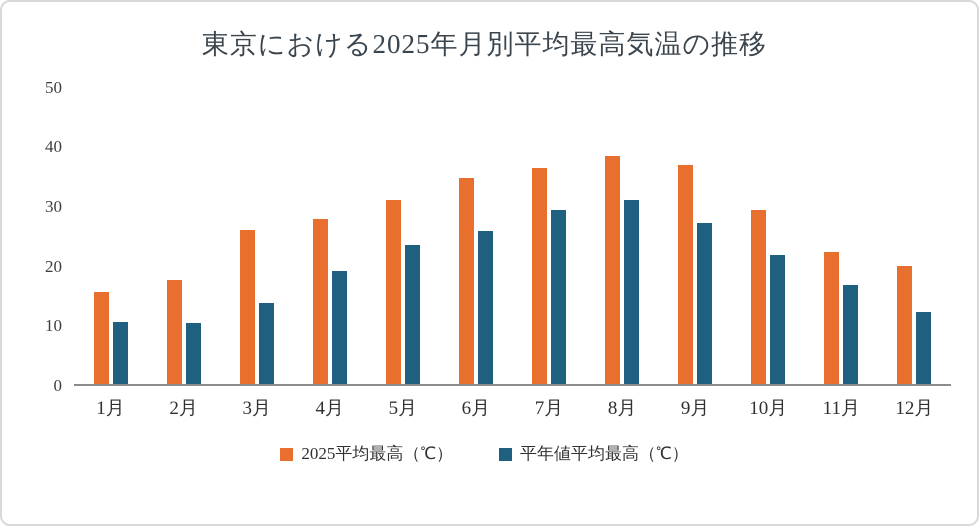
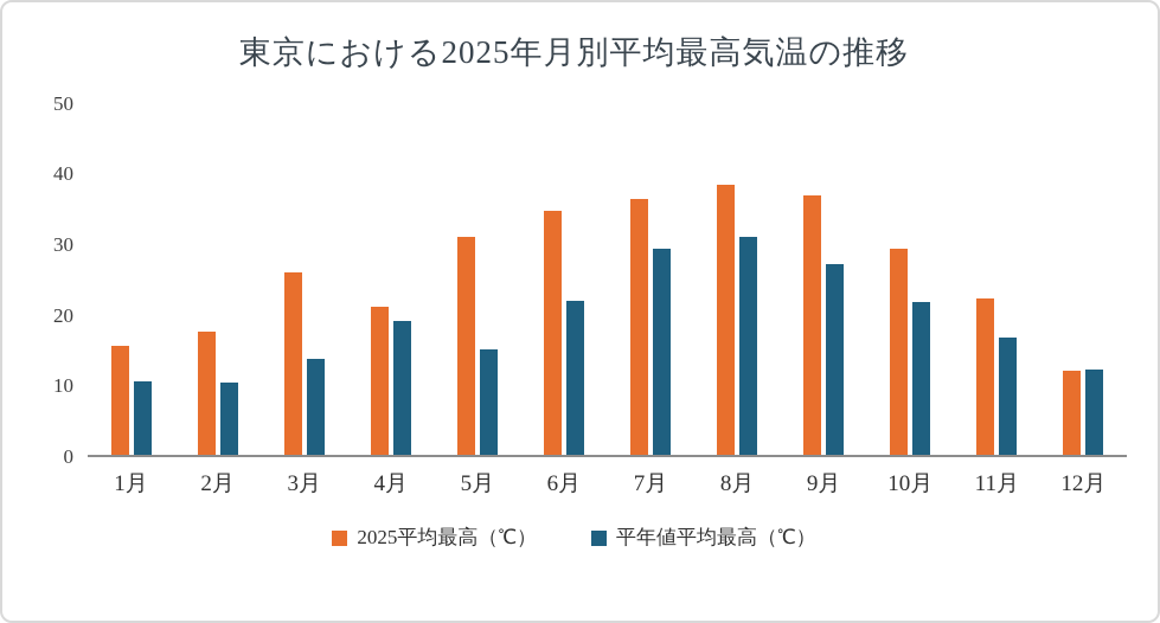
2025平均最高（℃）/4月: 28 -> 21
平年値平均最高（℃）/5月: 23 -> 15
平年値平均最高（℃）/6月: 26 -> 22
2025平均最高（℃）/12月: 20 -> 12
